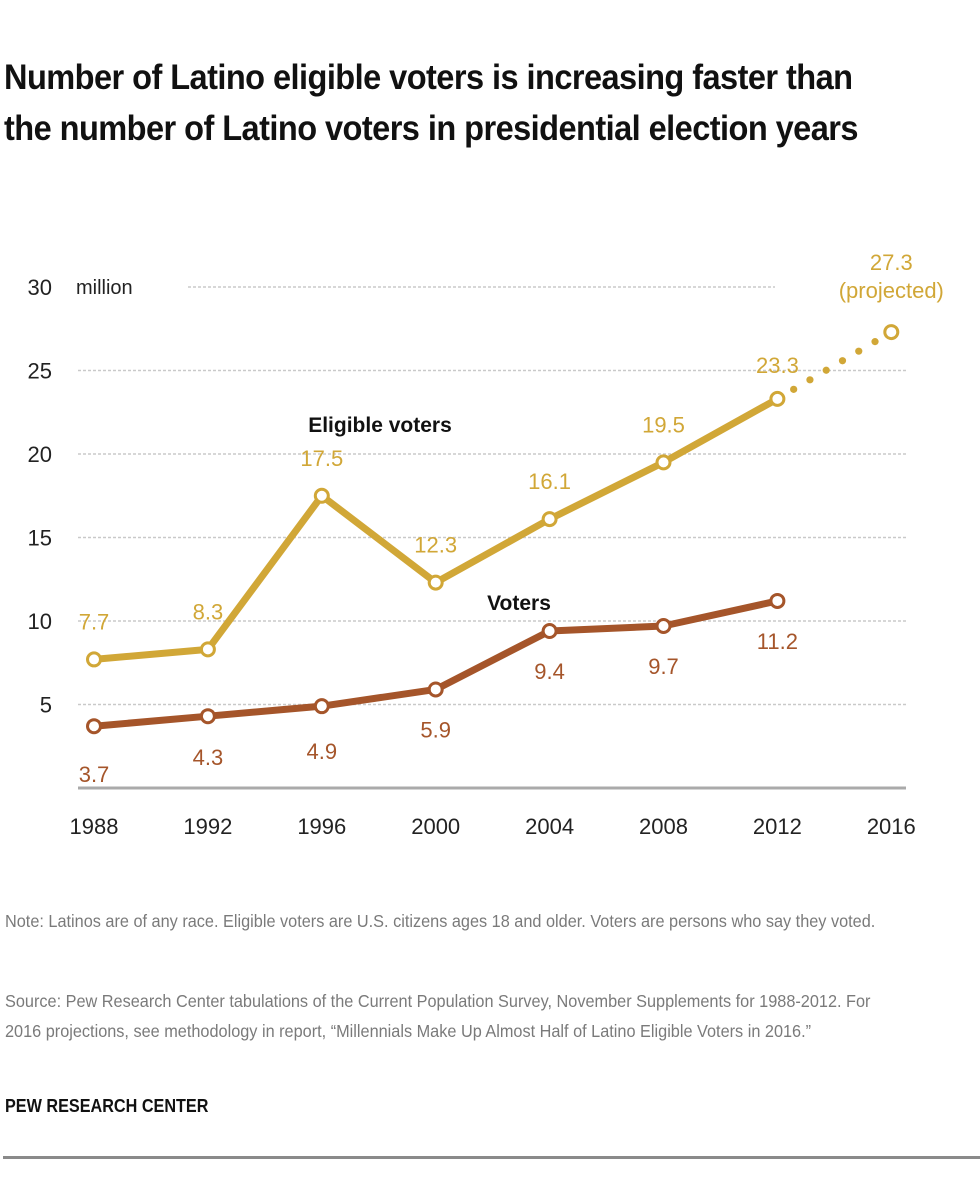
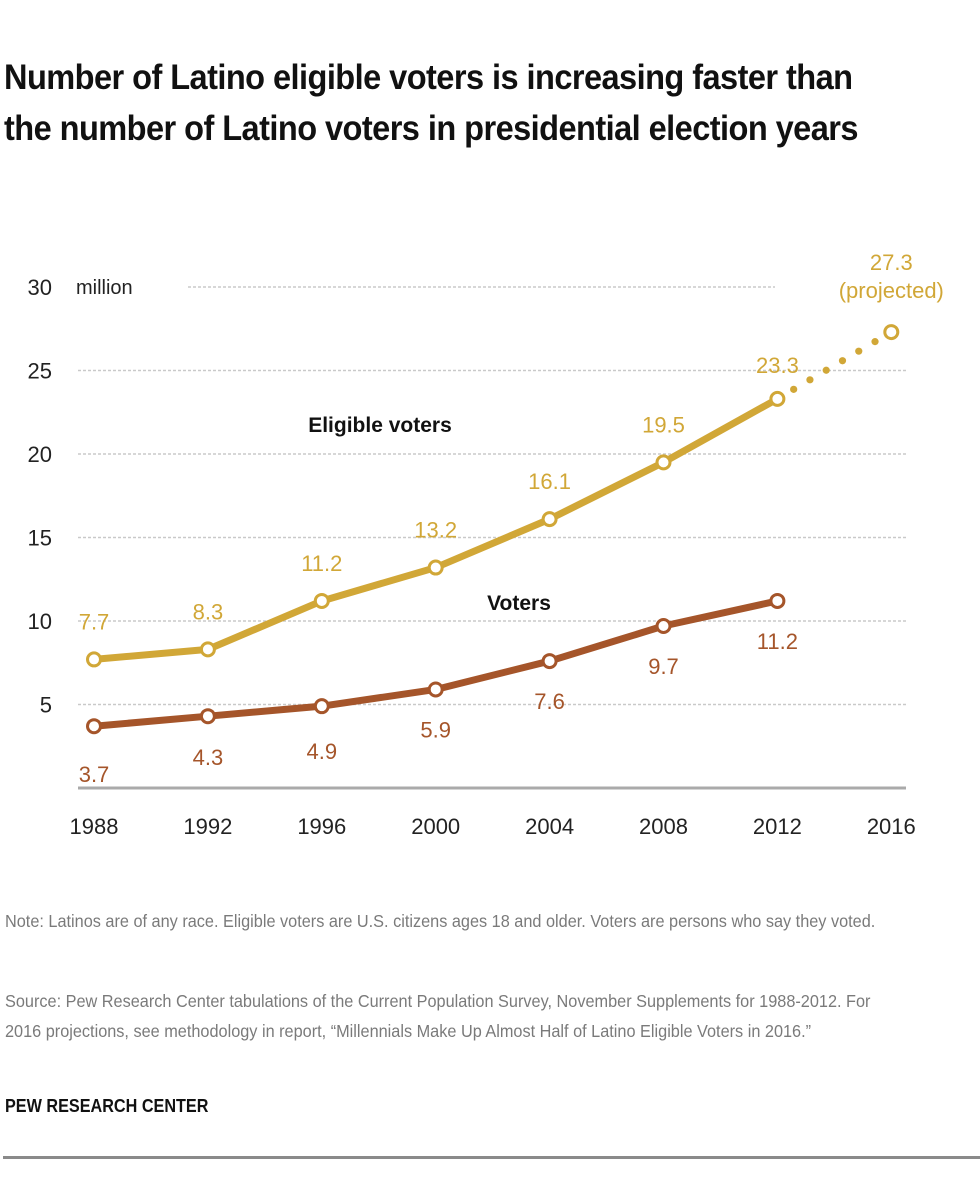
Eligible voters/1996: 17.5 -> 11.2
Eligible voters/2000: 12.3 -> 13.2
Voters/2004: 9.4 -> 7.6
